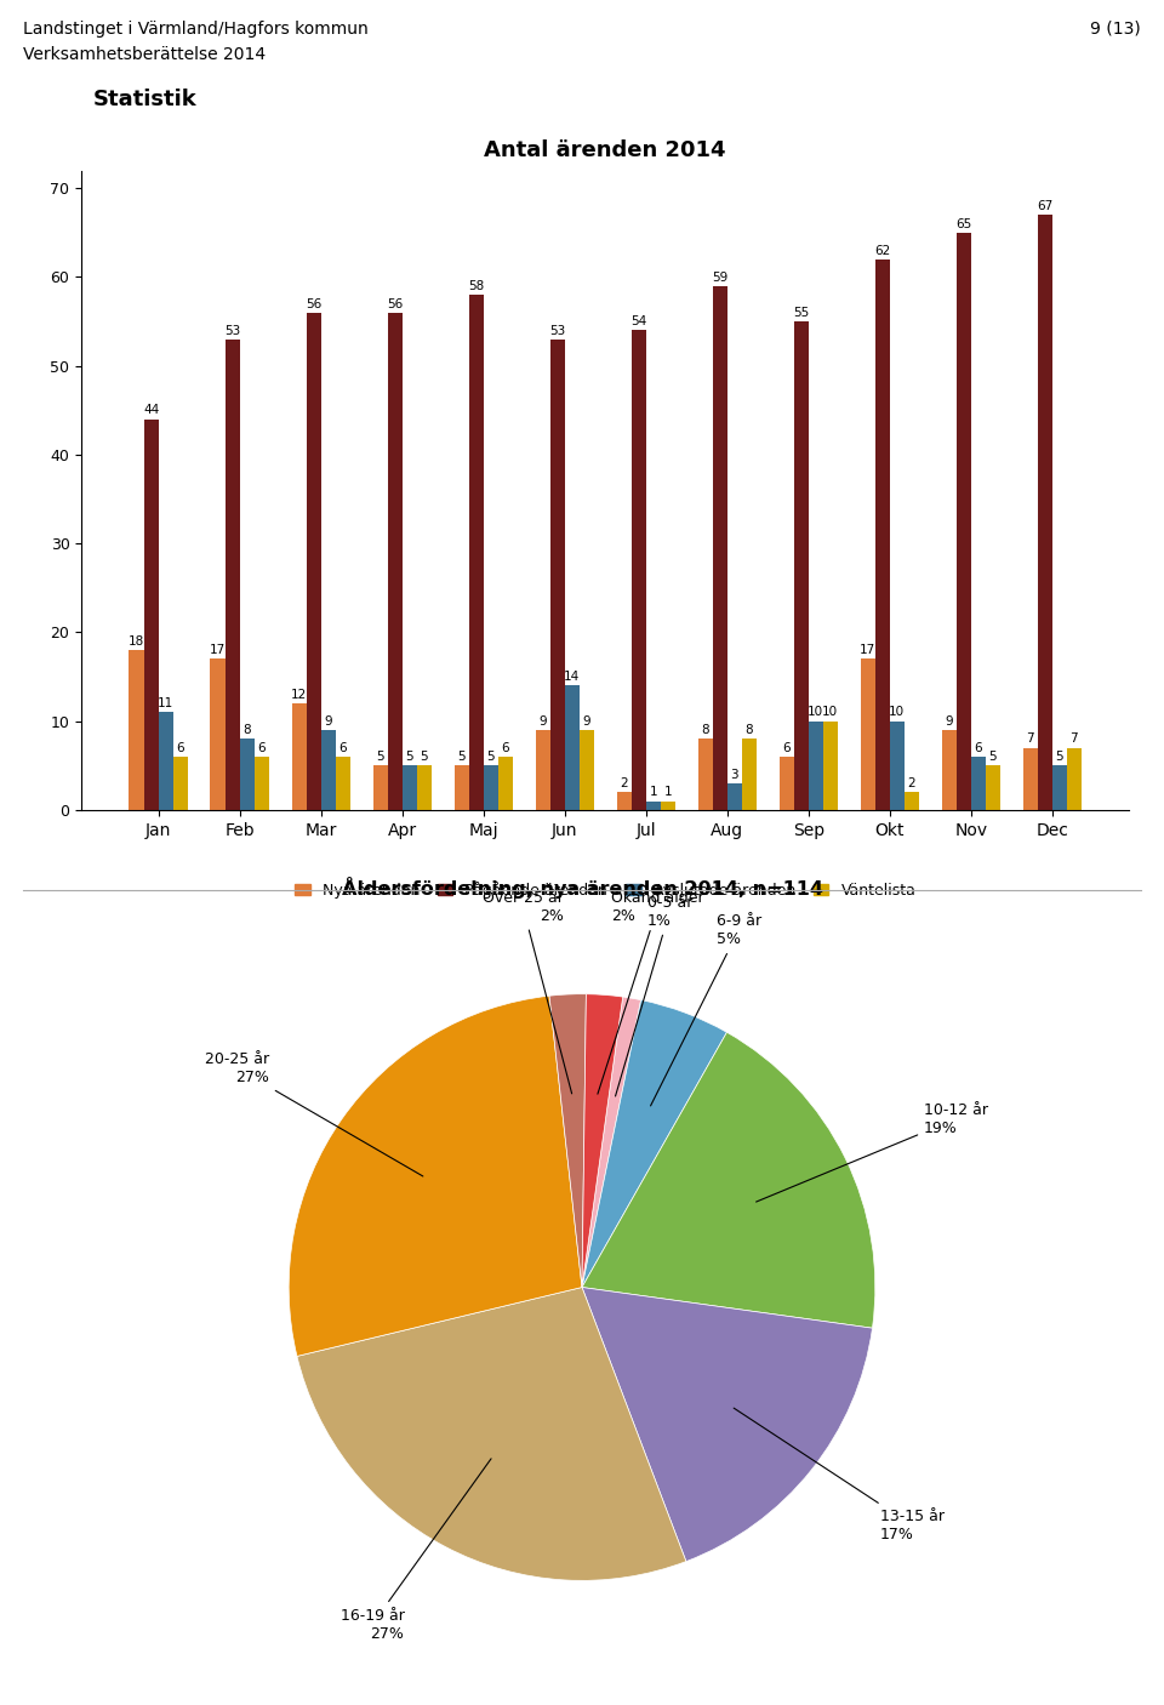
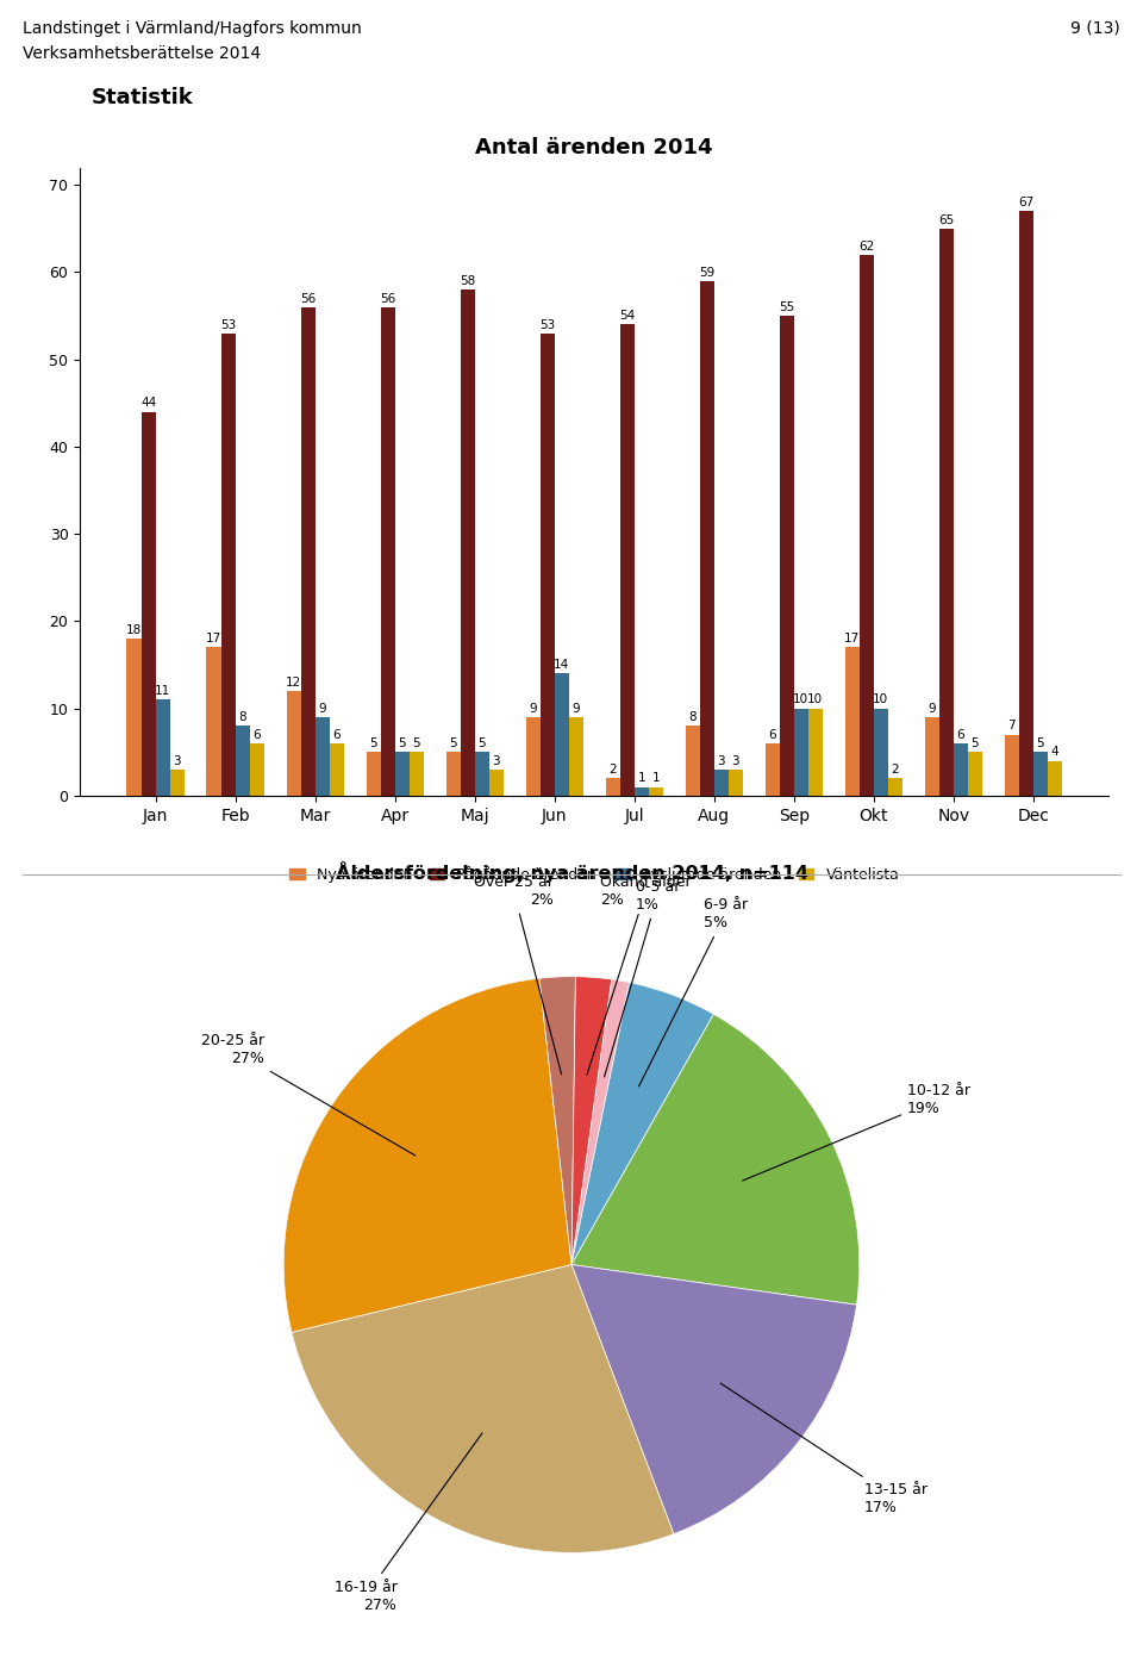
Väntelista/Jan: 6 -> 3
Väntelista/Maj: 6 -> 3
Väntelista/Aug: 8 -> 3
Väntelista/Dec: 7 -> 4
